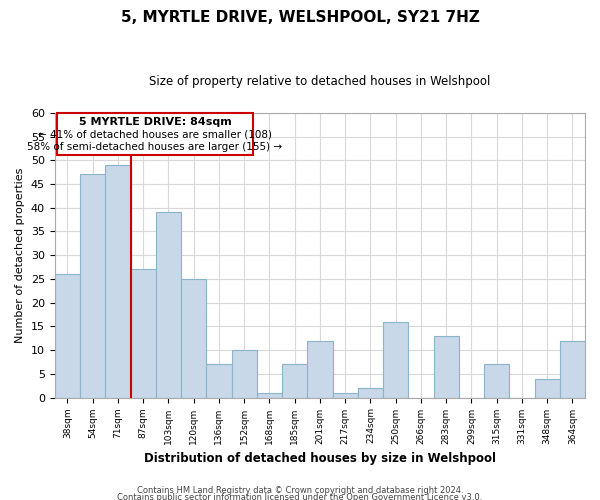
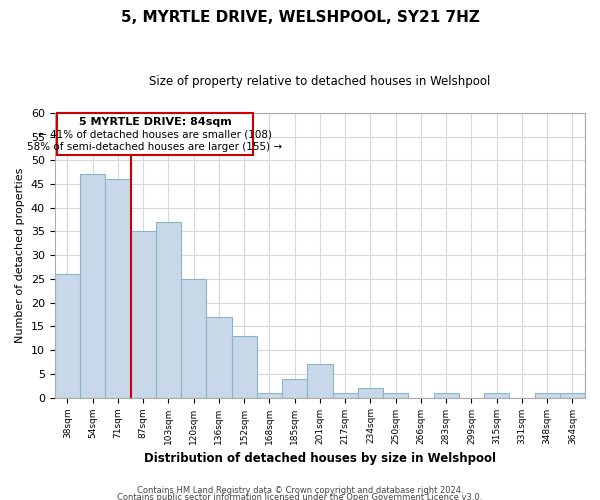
71sqm: 49 -> 46
87sqm: 27 -> 35
103sqm: 39 -> 37
136sqm: 7 -> 17
152sqm: 10 -> 13
185sqm: 7 -> 4
201sqm: 12 -> 7
250sqm: 16 -> 1
283sqm: 13 -> 1
315sqm: 7 -> 1
348sqm: 4 -> 1
364sqm: 12 -> 1
